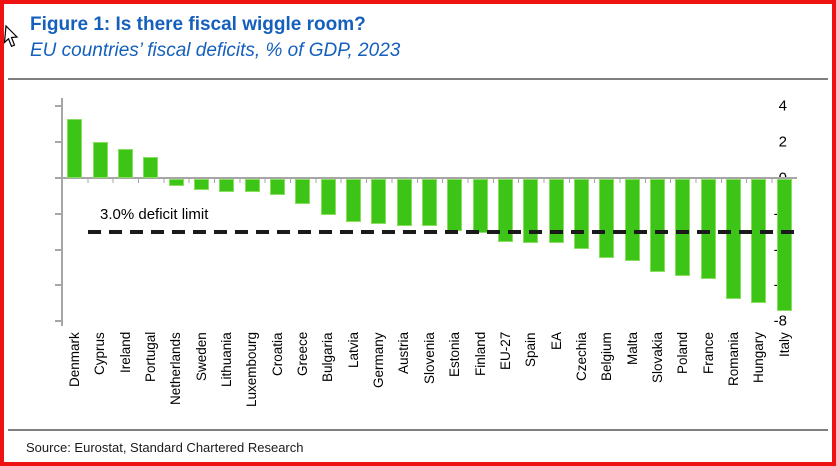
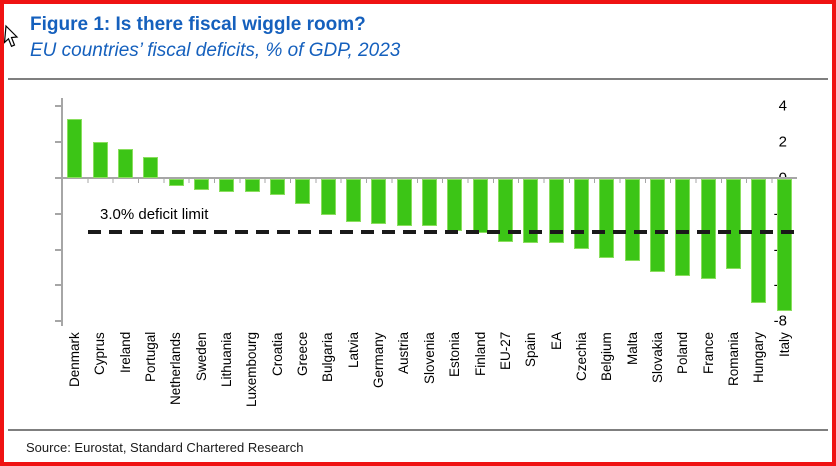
Romania: -6.7 -> -5.0
